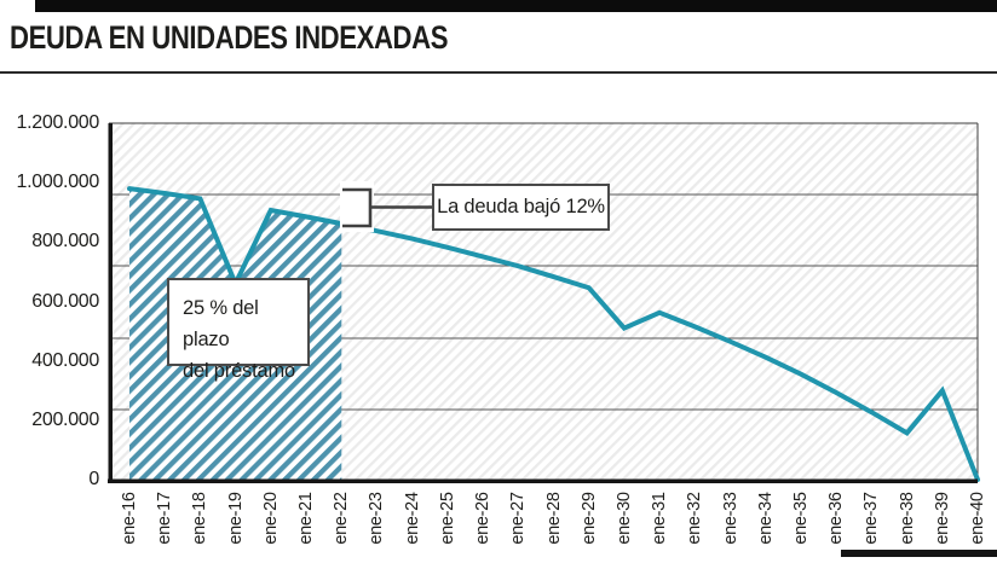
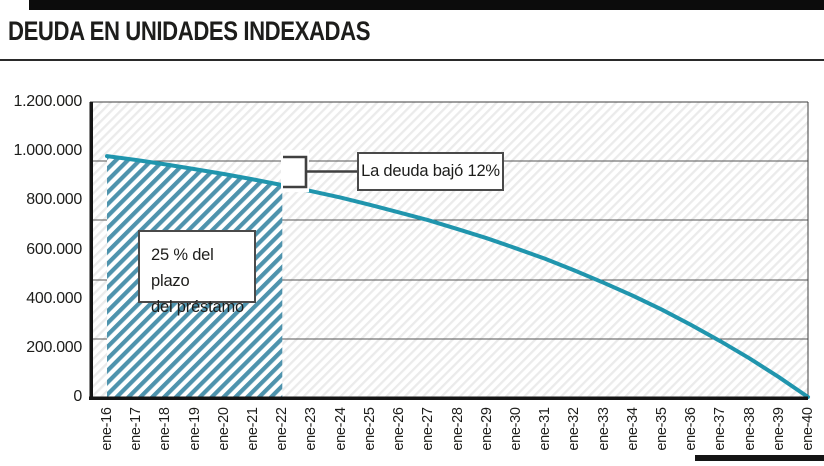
ene-19: 660000 -> 930000
ene-30: 510000 -> 600000
ene-39: 300000 -> 80000
